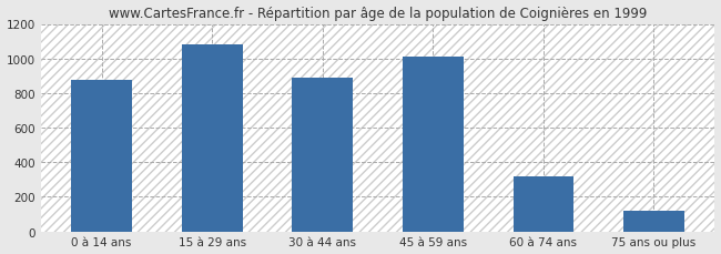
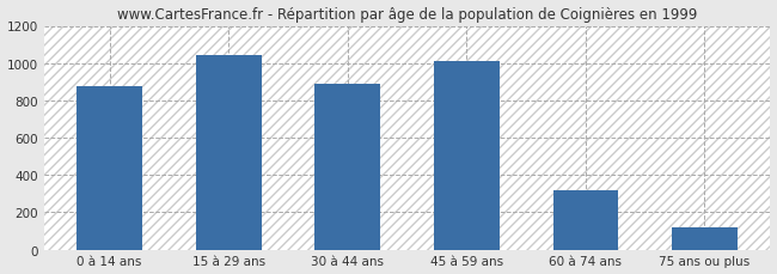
15 à 29 ans: 1080 -> 1040
